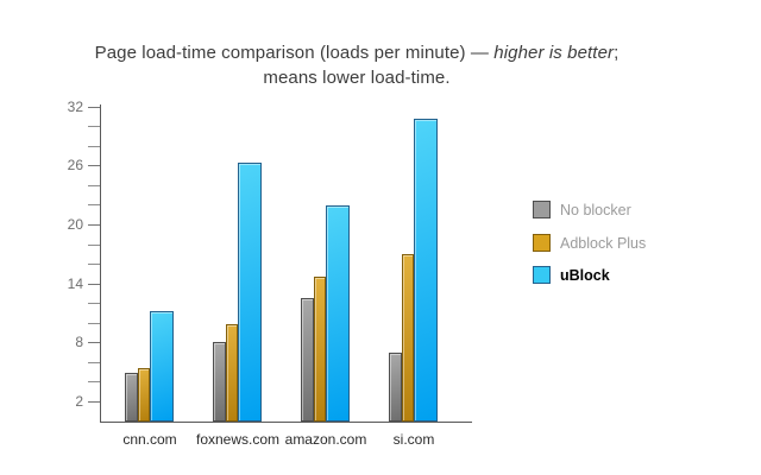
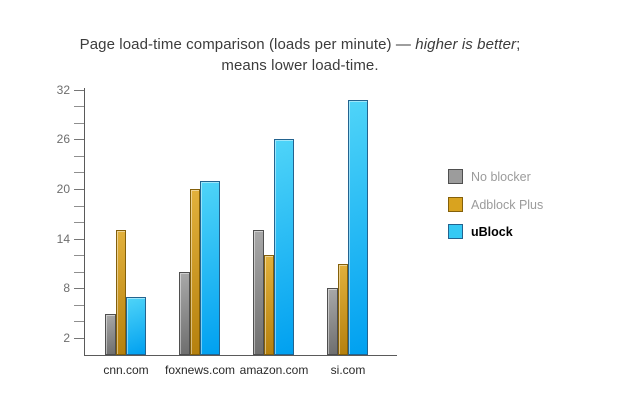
Adblock Plus/cnn.com: 5 -> 15
uBlock/cnn.com: 11 -> 7
No blocker/foxnews.com: 8 -> 10
Adblock Plus/foxnews.com: 10 -> 20
uBlock/foxnews.com: 26 -> 21
No blocker/amazon.com: 12 -> 15
Adblock Plus/amazon.com: 15 -> 12
uBlock/amazon.com: 22 -> 26
No blocker/si.com: 7 -> 8
Adblock Plus/si.com: 17 -> 11
